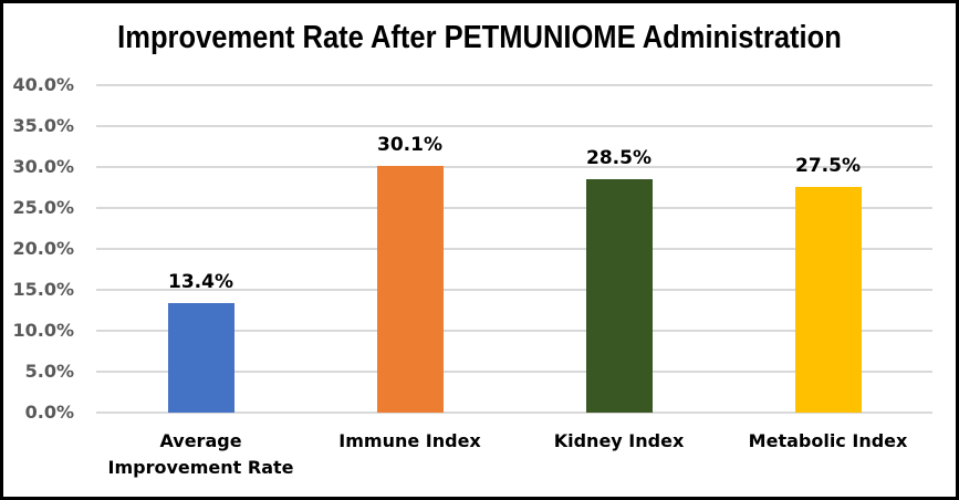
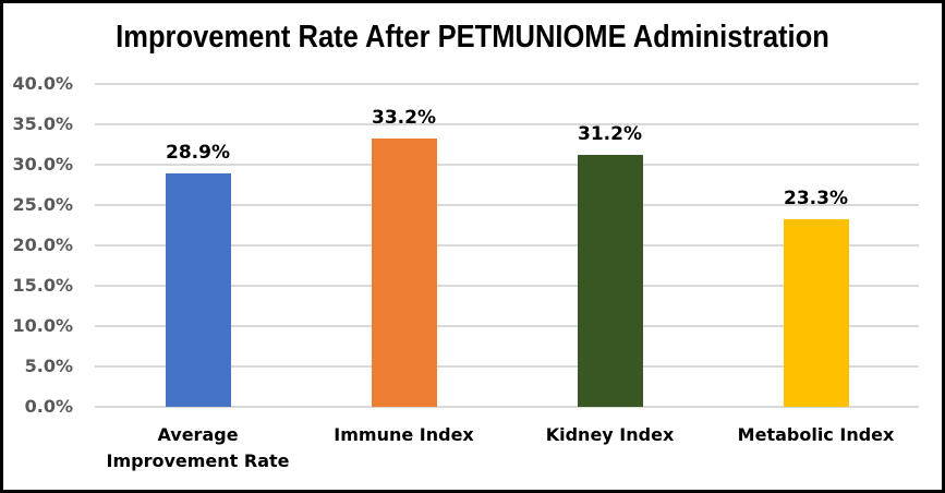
Average Improvement Rate: 13.4% -> 28.9%
Immune Index: 30.1% -> 33.2%
Kidney Index: 28.5% -> 31.2%
Metabolic Index: 27.5% -> 23.3%
